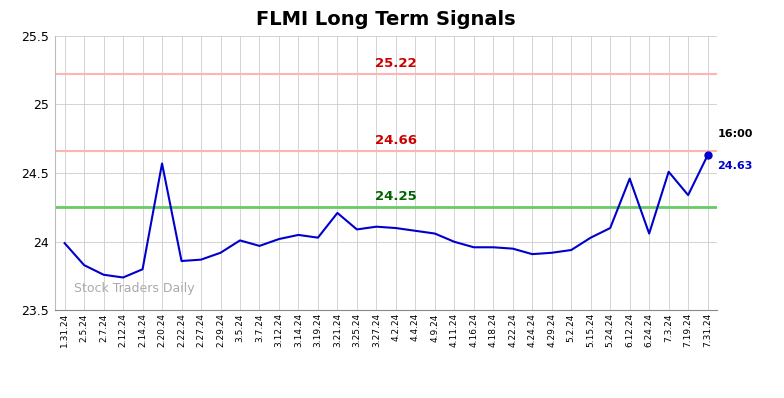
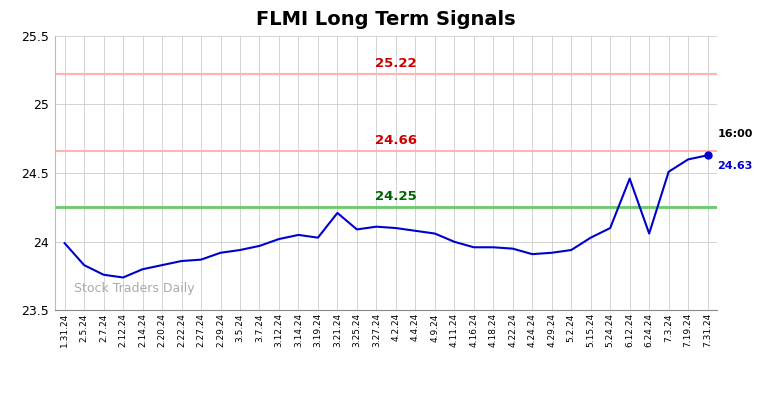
2.20.24: 24.57 -> 23.83
3.5.24: 24.01 -> 23.94
7.19.24: 24.34 -> 24.60
